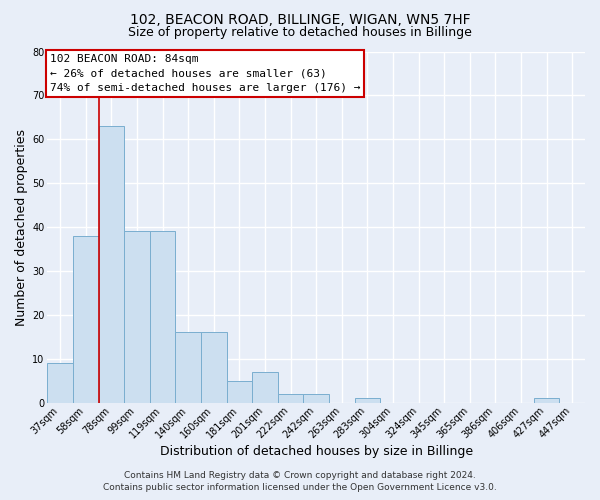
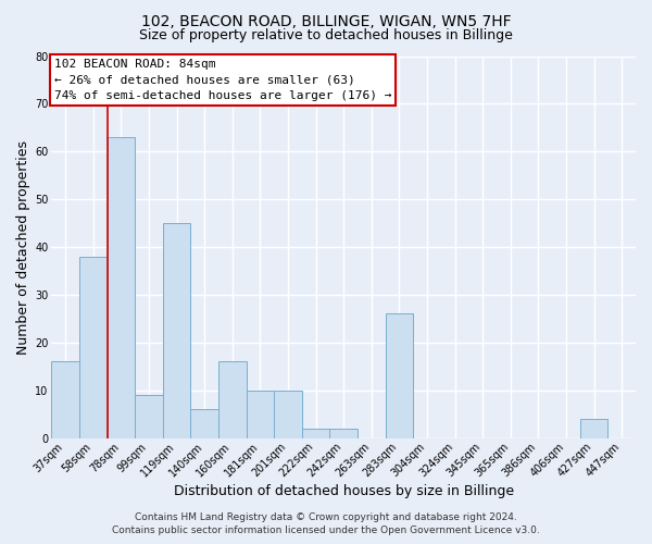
37sqm: 9 -> 16
99sqm: 39 -> 9
119sqm: 39 -> 45
140sqm: 16 -> 6
181sqm: 5 -> 10
201sqm: 7 -> 10
283sqm: 1 -> 26
427sqm: 1 -> 4
